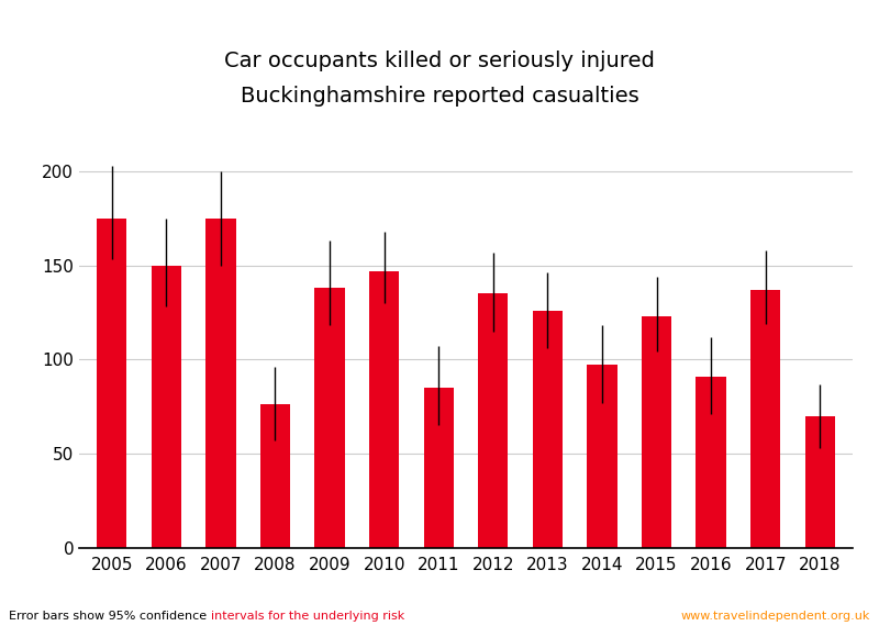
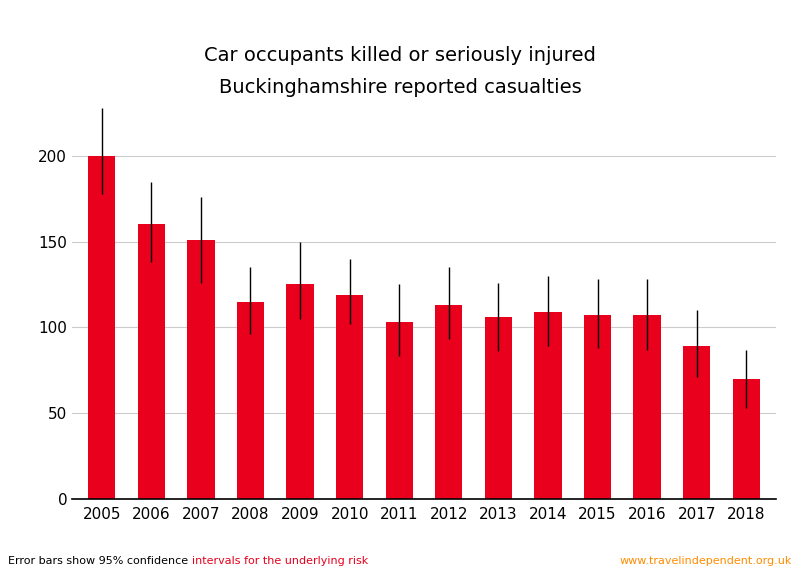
2005: 175 -> 200
2006: 150 -> 160
2007: 175 -> 151
2008: 76 -> 115
2009: 138 -> 125
2010: 147 -> 119
2011: 85 -> 103
2012: 135 -> 113
2013: 126 -> 106
2014: 97 -> 109
2015: 123 -> 107
2016: 91 -> 107
2017: 137 -> 89
